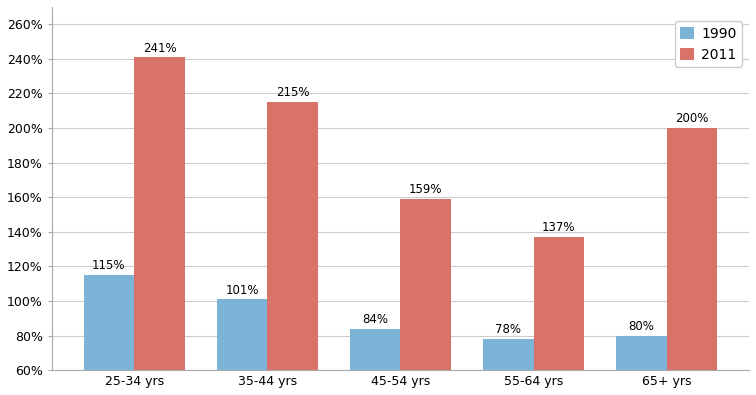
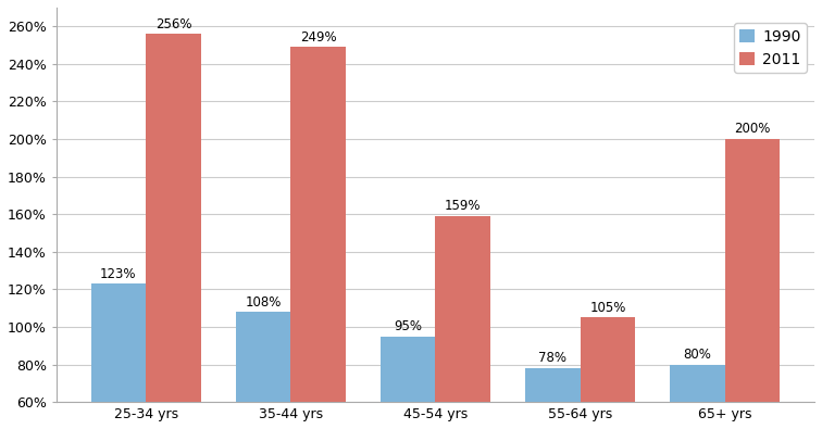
1990/25-34 yrs: 115% -> 123%
2011/25-34 yrs: 241% -> 256%
1990/35-44 yrs: 101% -> 108%
2011/35-44 yrs: 215% -> 249%
1990/45-54 yrs: 84% -> 95%
2011/55-64 yrs: 137% -> 105%
